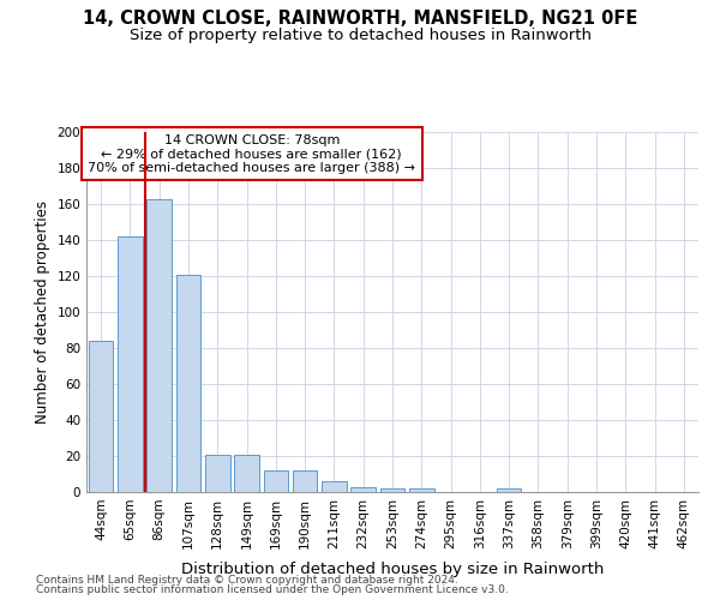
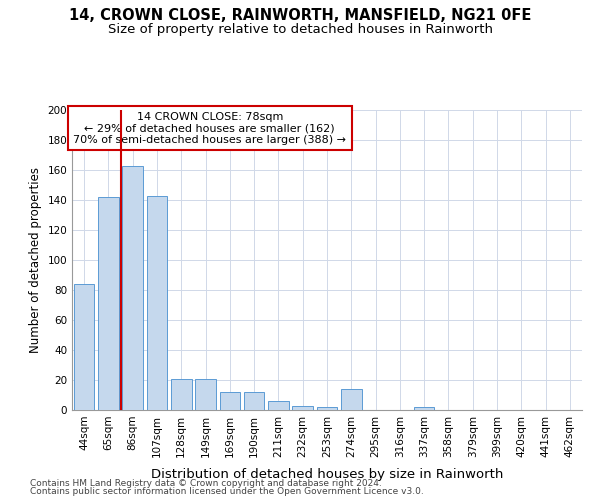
107sqm: 121 -> 143
274sqm: 2 -> 14
